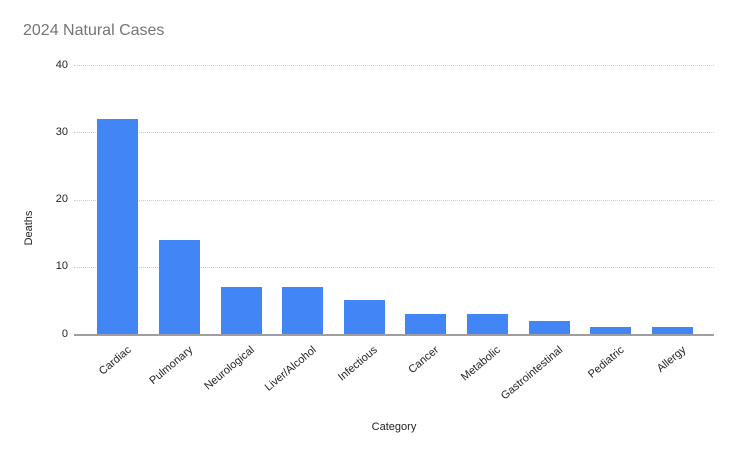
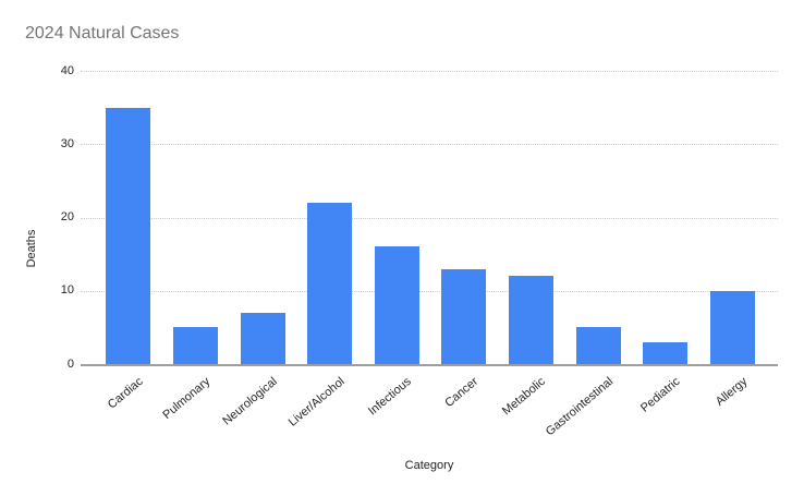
Cardiac: 32 -> 35
Pulmonary: 14 -> 5
Liver/Alcohol: 7 -> 22
Infectious: 5 -> 16
Cancer: 3 -> 13
Metabolic: 3 -> 12
Gastrointestinal: 2 -> 5
Pediatric: 1 -> 3
Allergy: 1 -> 10
